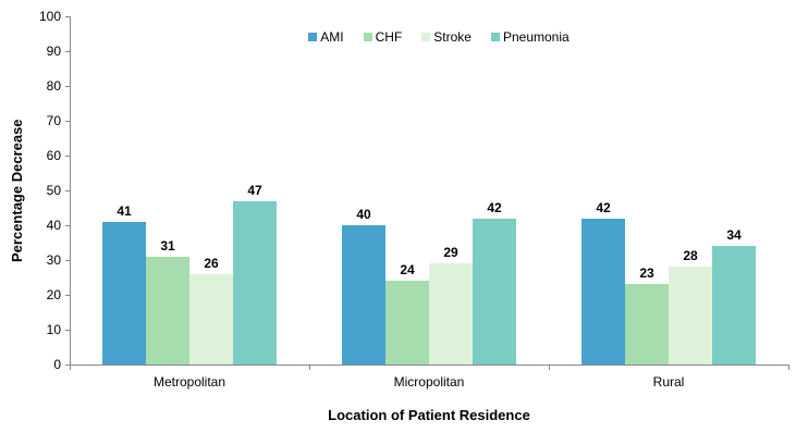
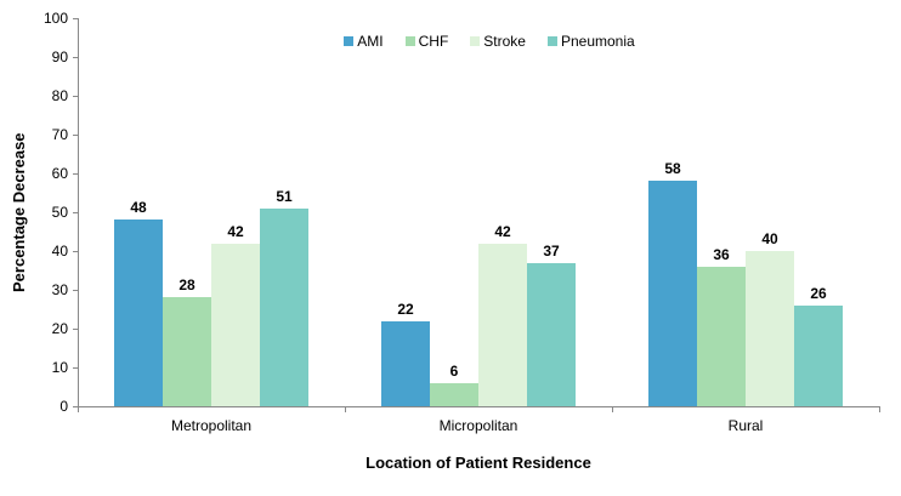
AMI/Metropolitan: 41 -> 48
CHF/Metropolitan: 31 -> 28
Stroke/Metropolitan: 26 -> 42
Pneumonia/Metropolitan: 47 -> 51
AMI/Micropolitan: 40 -> 22
CHF/Micropolitan: 24 -> 6
Stroke/Micropolitan: 29 -> 42
Pneumonia/Micropolitan: 42 -> 37
AMI/Rural: 42 -> 58
CHF/Rural: 23 -> 36
Stroke/Rural: 28 -> 40
Pneumonia/Rural: 34 -> 26
